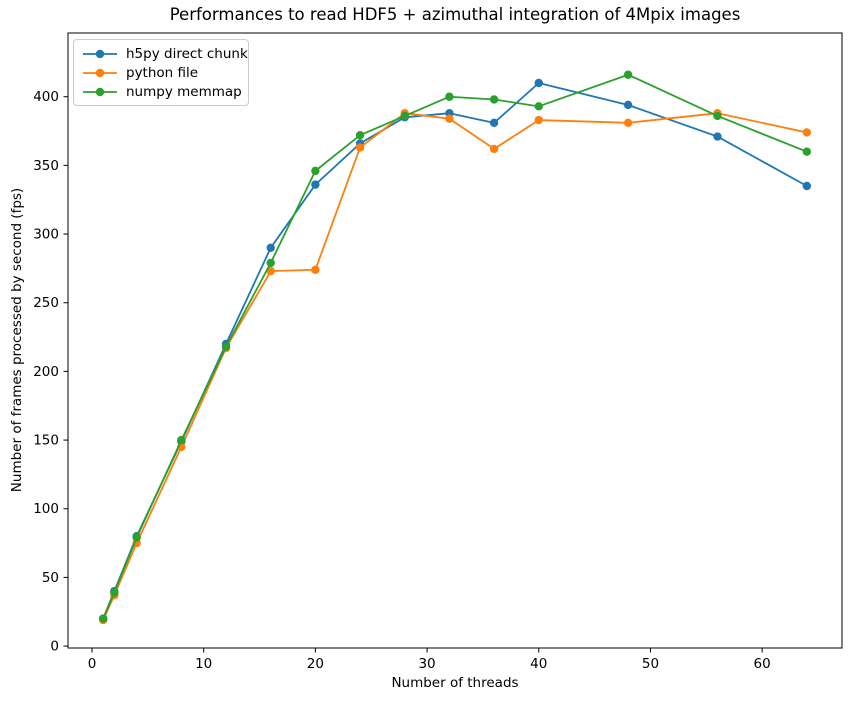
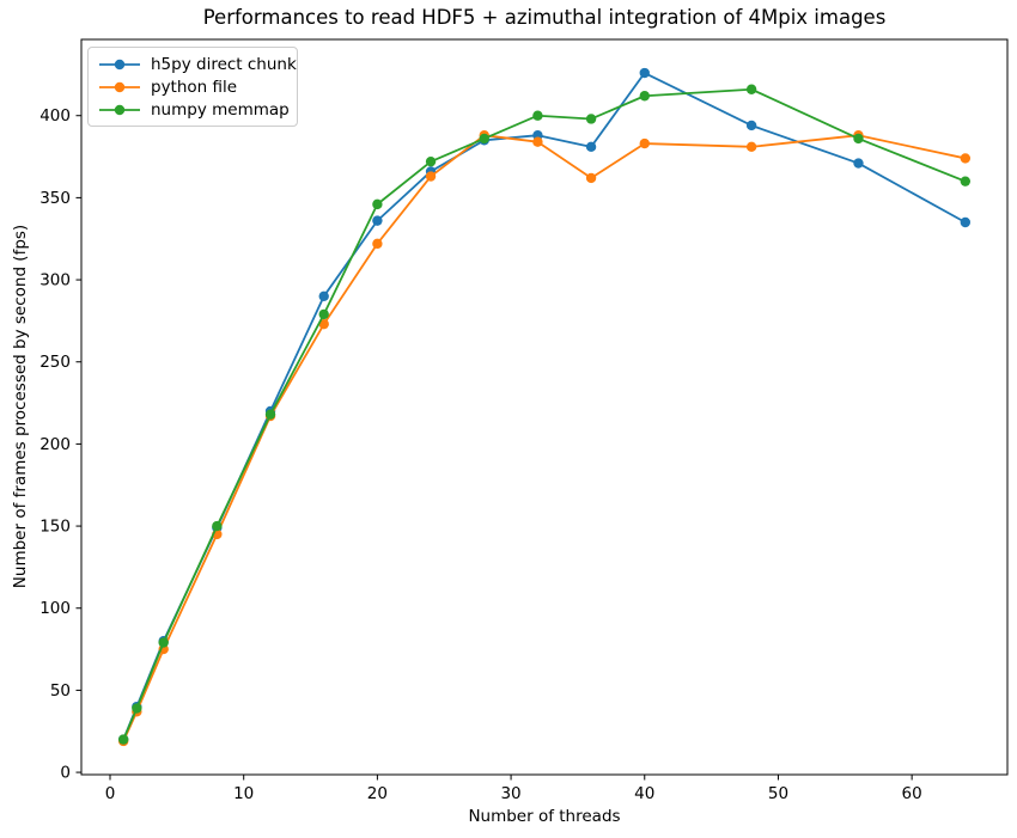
python file/20: 274 -> 322
h5py direct chunk/40: 410 -> 426
numpy memmap/40: 393 -> 412
